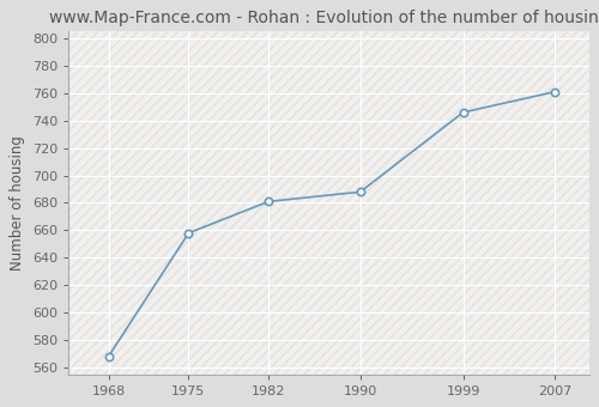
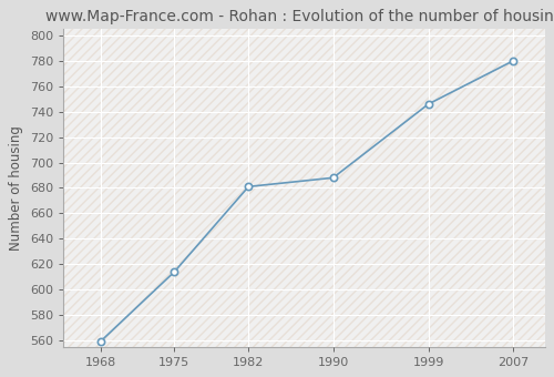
1968: 568 -> 559
1975: 658 -> 614
2007: 761 -> 780
